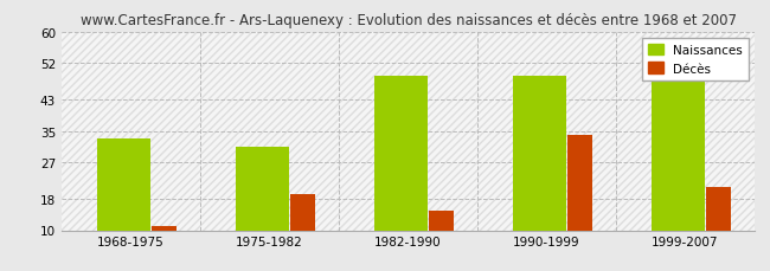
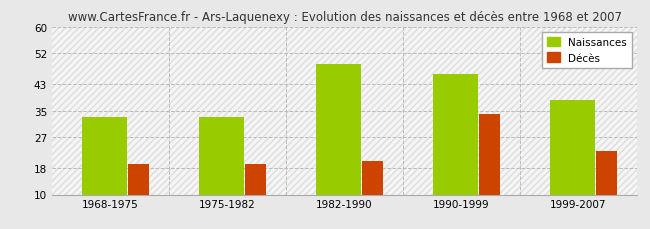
Décès/1968-1975: 11 -> 19
Naissances/1975-1982: 31 -> 33
Décès/1982-1990: 15 -> 20
Naissances/1990-1999: 49 -> 46
Naissances/1999-2007: 48 -> 38
Décès/1999-2007: 21 -> 23
